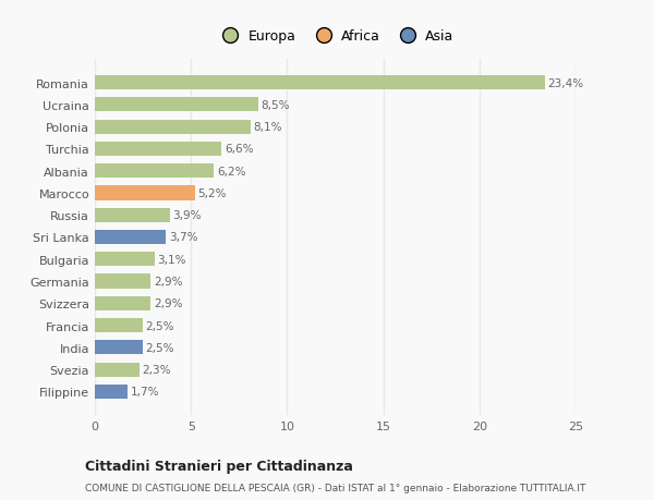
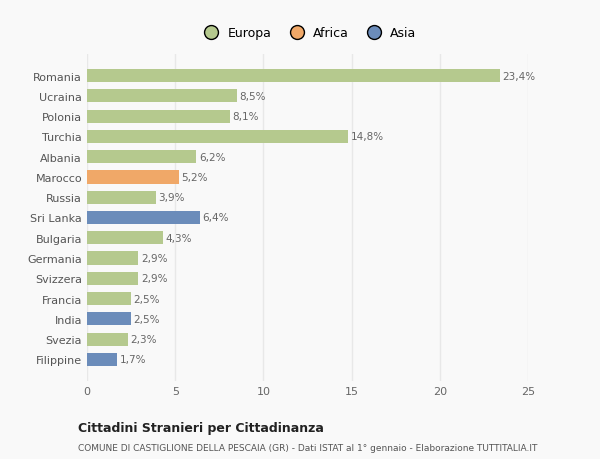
Turchia: 6,6% -> 14,8%
Sri Lanka: 3,7% -> 6,4%
Bulgaria: 3,1% -> 4,3%
